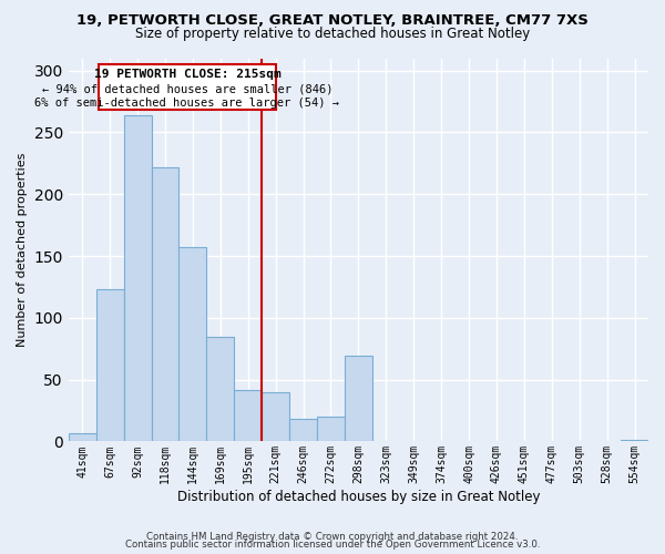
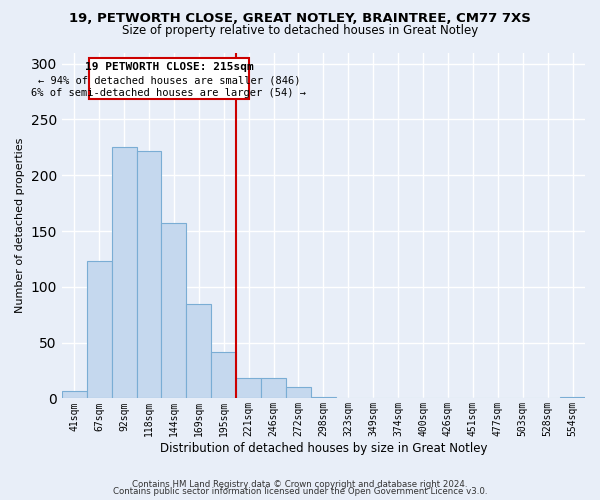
92sqm: 264 -> 225
221sqm: 40 -> 18
272sqm: 20 -> 10
298sqm: 69 -> 1
